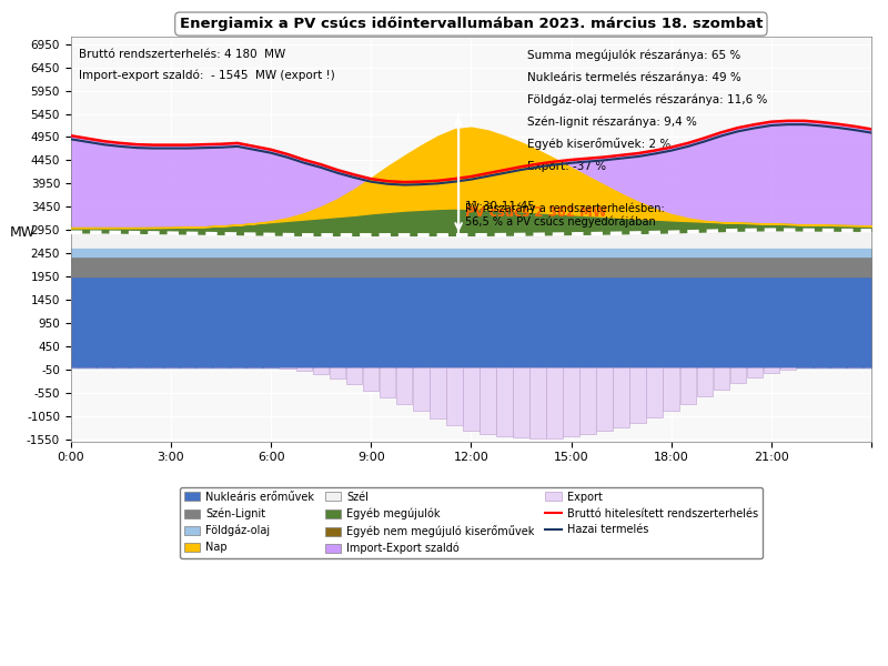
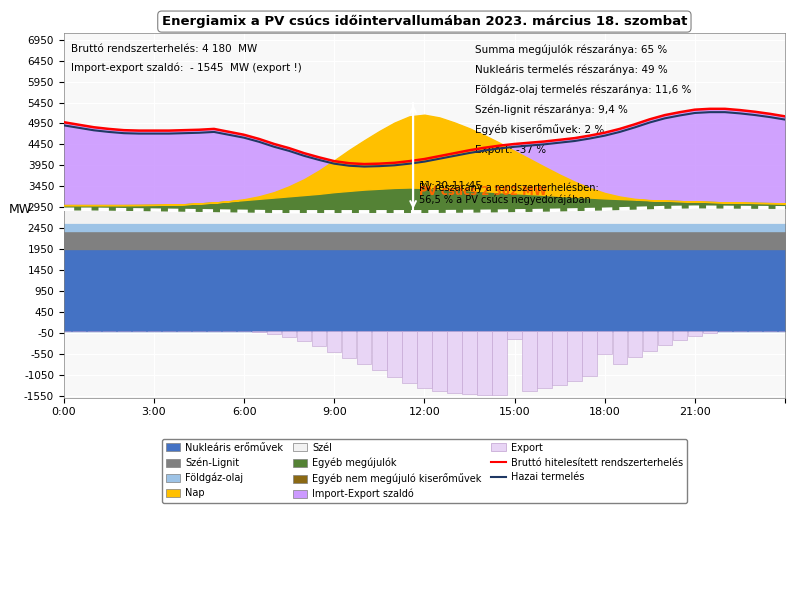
Export/15:00: -1500 -> -200
Export/18:00: -940 -> -550
